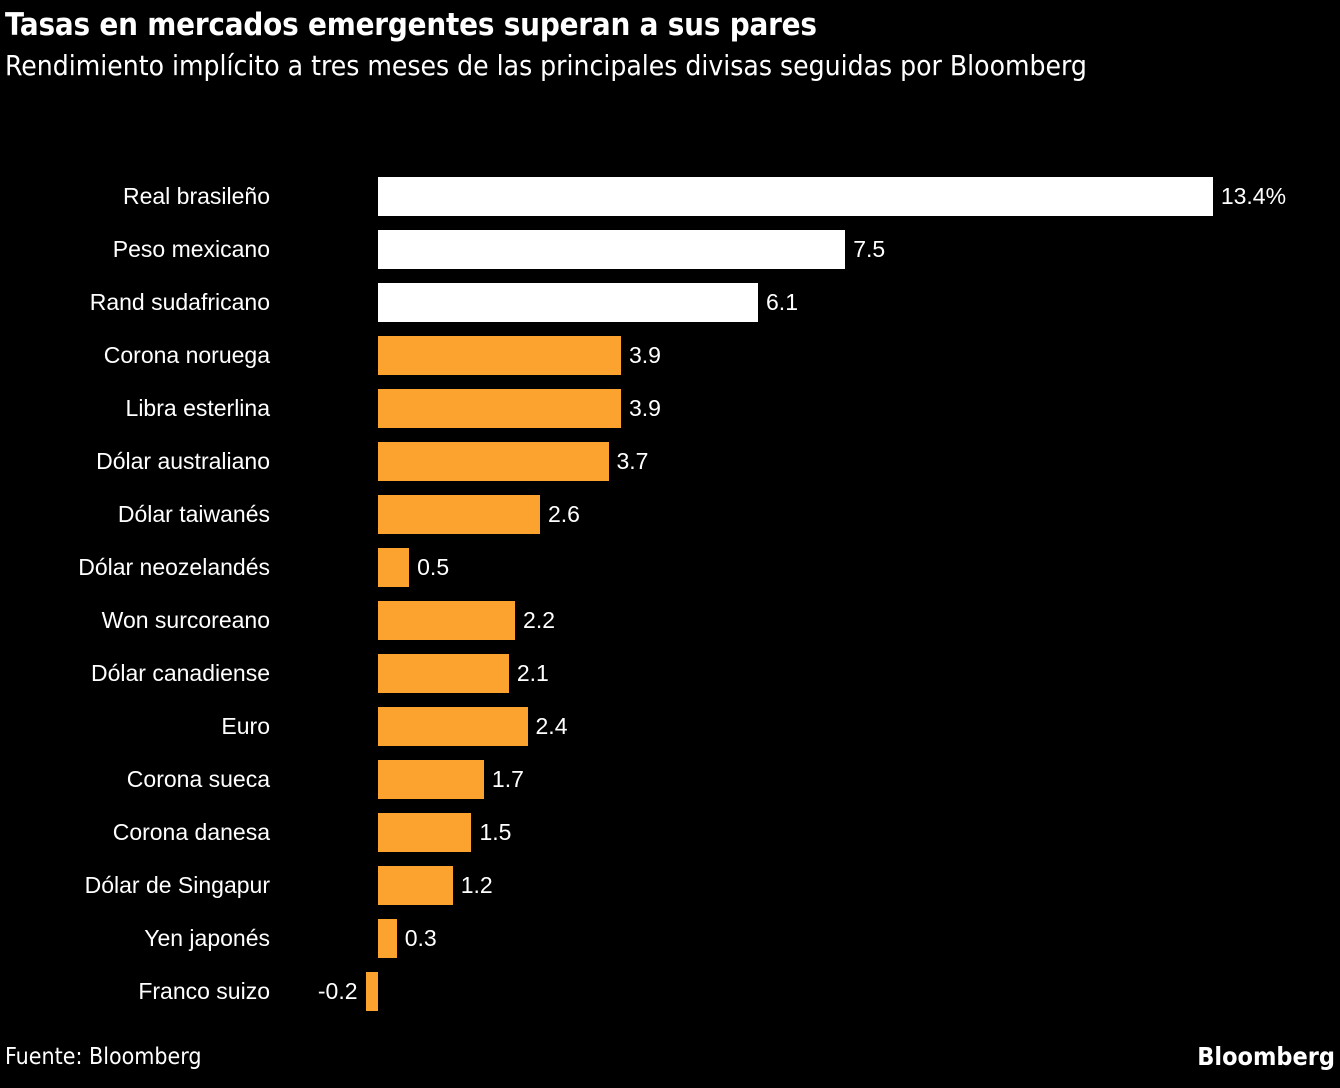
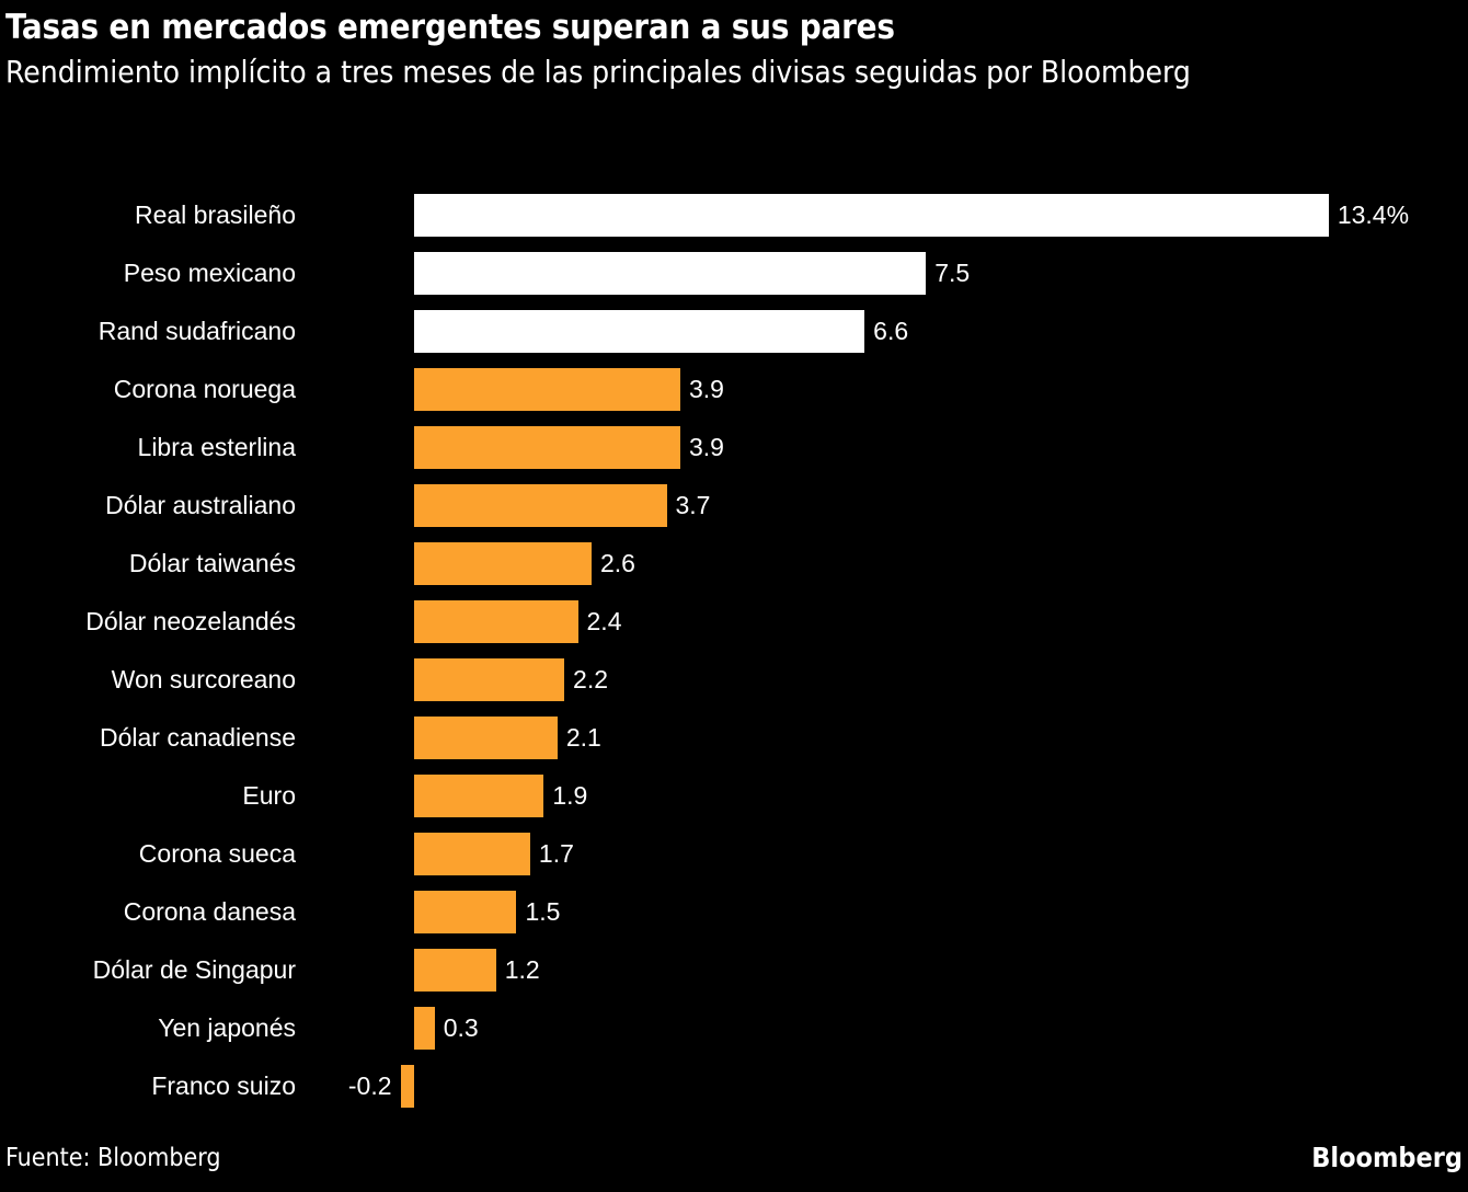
Rand sudafricano: 6.1 -> 6.6
Dólar neozelandés: 0.5 -> 2.4
Euro: 2.4 -> 1.9
